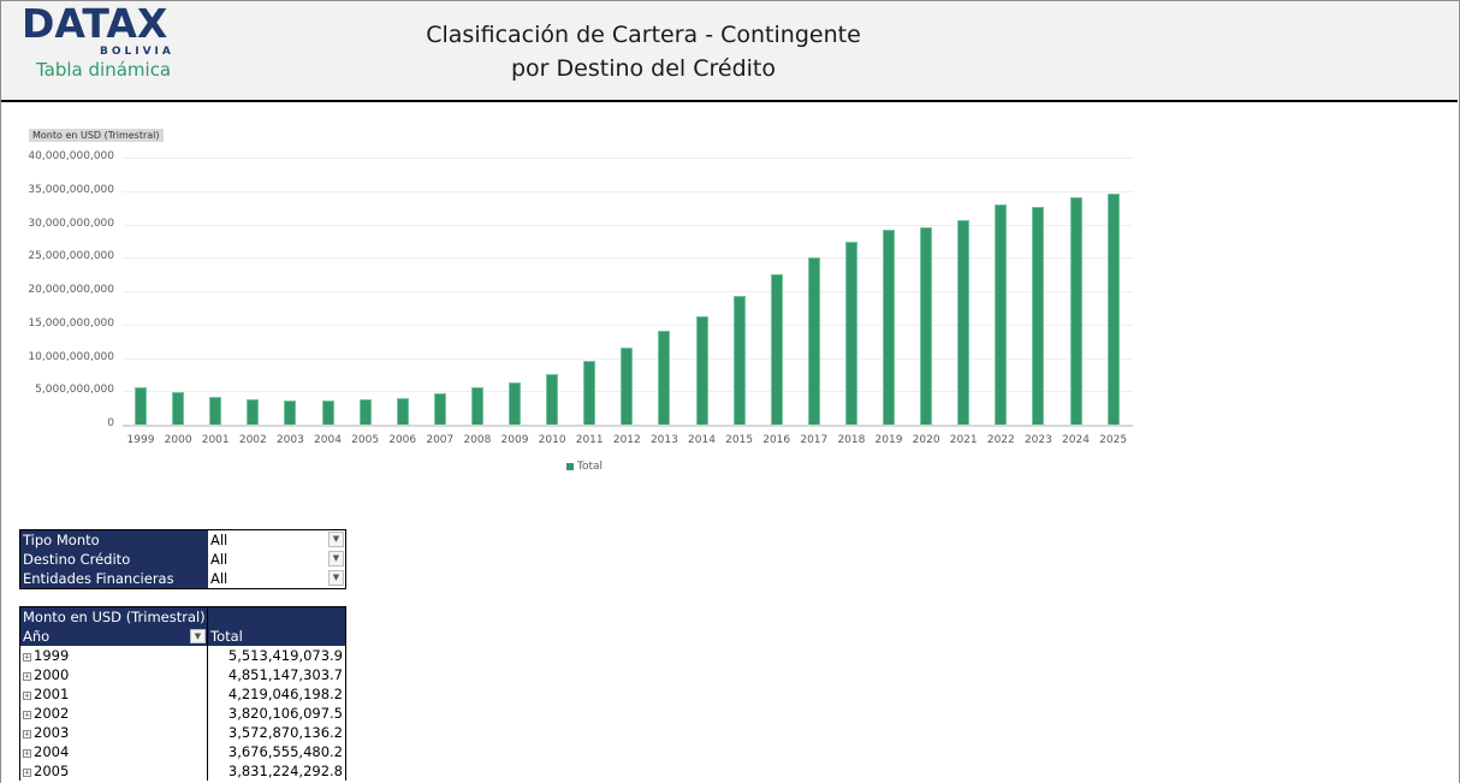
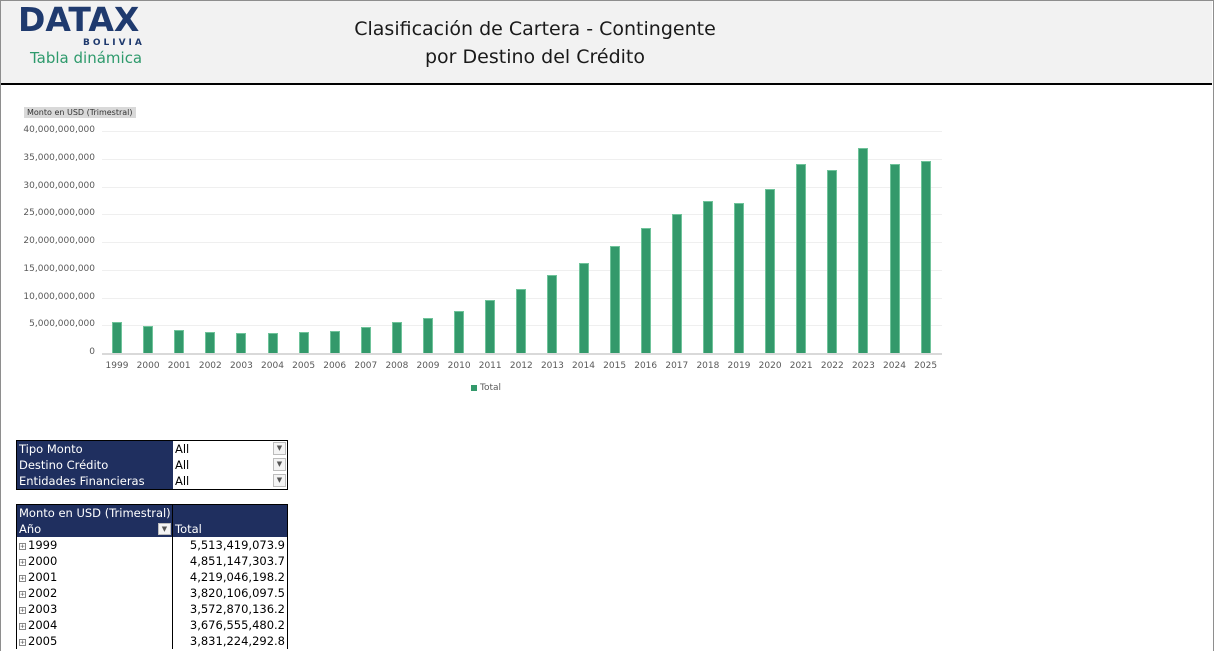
2019: 29000000000 -> 27000000000
2021: 31000000000 -> 34000000000
2023: 33000000000 -> 37000000000
